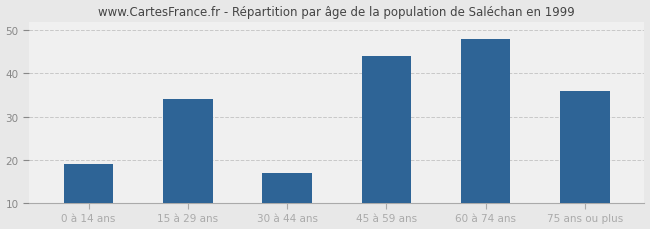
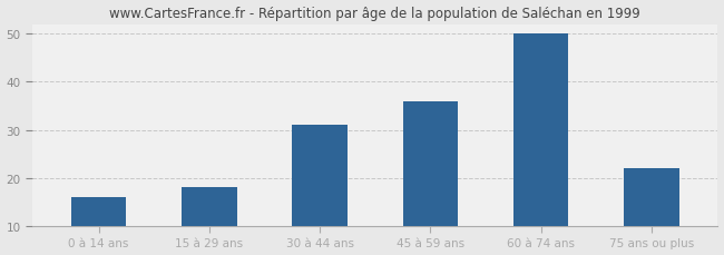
0 à 14 ans: 19 -> 16
15 à 29 ans: 34 -> 18
30 à 44 ans: 17 -> 31
45 à 59 ans: 44 -> 36
60 à 74 ans: 48 -> 50
75 ans ou plus: 36 -> 22
